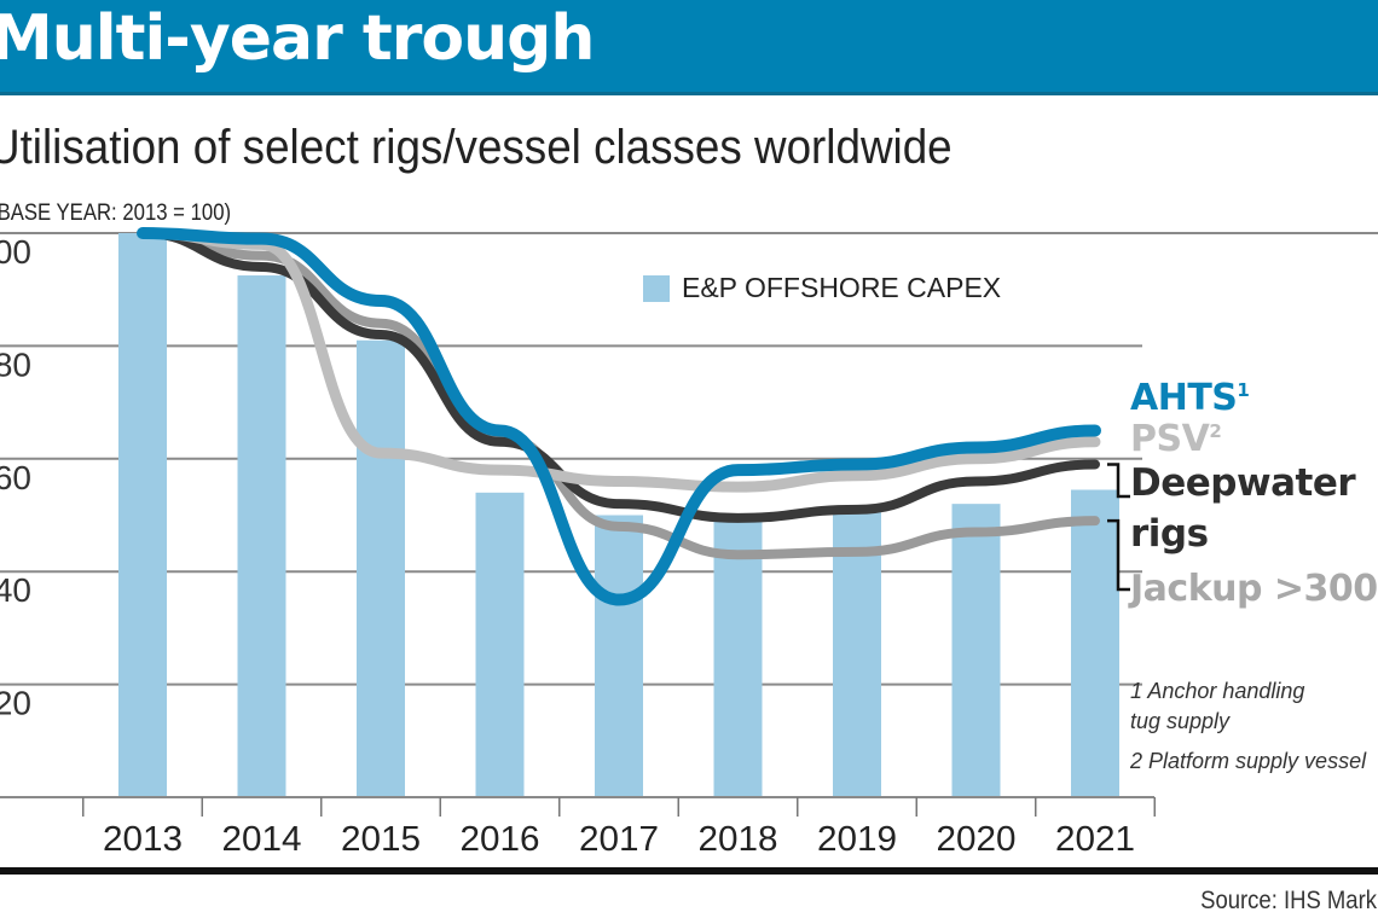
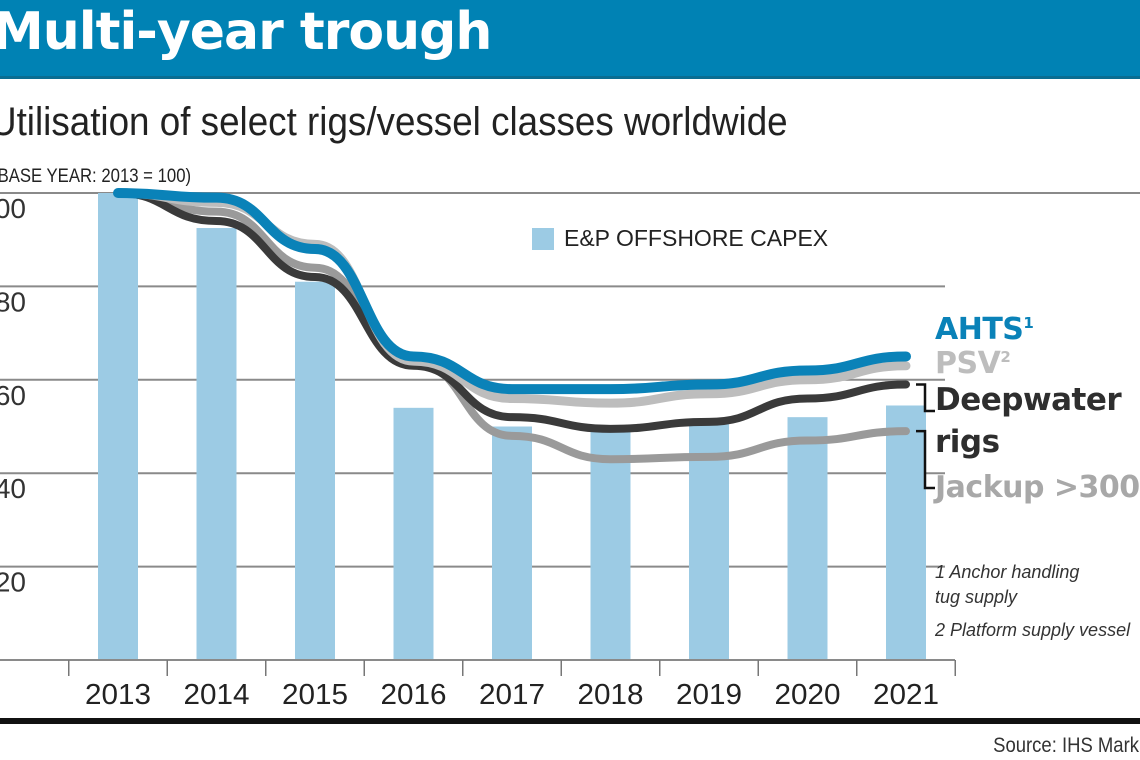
PSV/2015: 61 -> 89
PSV/2016: 58 -> 64
AHTS/2017: 35 -> 58
